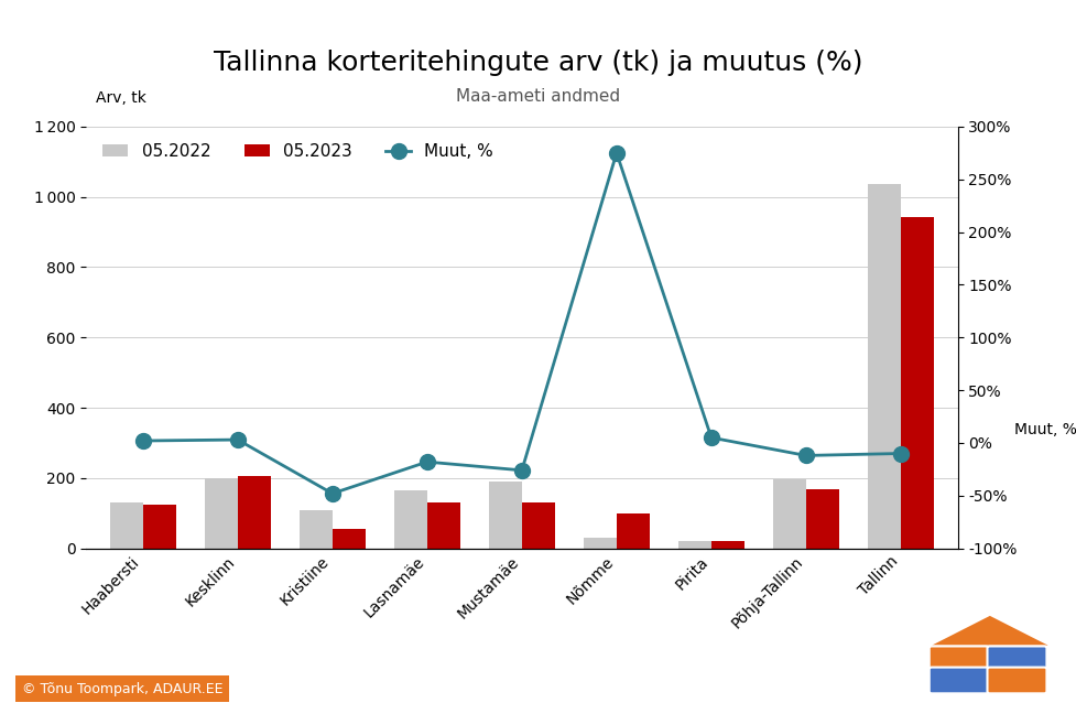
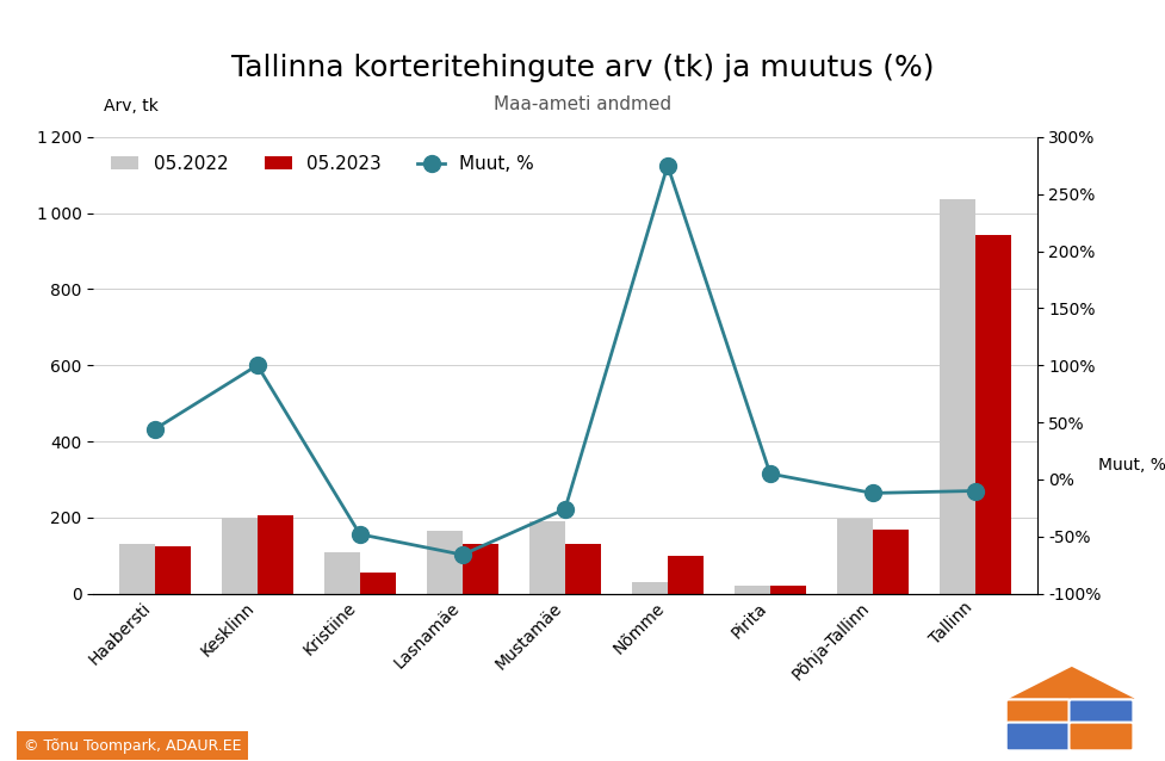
Muut, %/Haabersti: 2% -> 44%
Muut, %/Kesklinn: 3% -> 100%
Muut, %/Lasnamäe: -18% -> -66%
